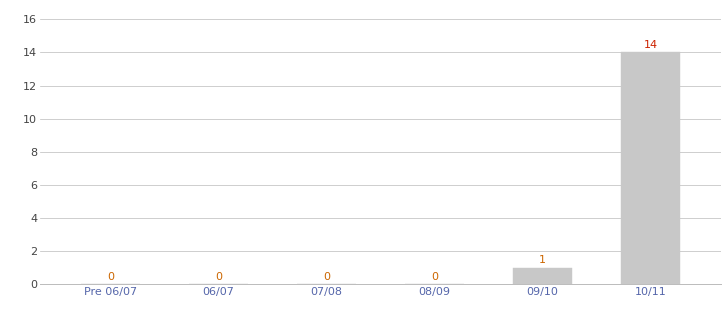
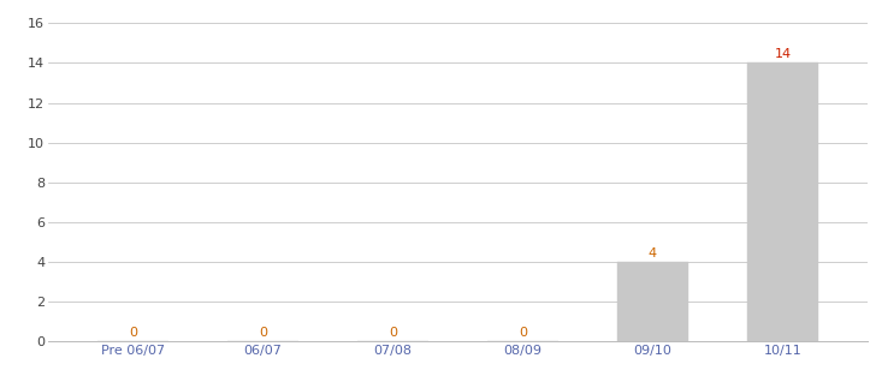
09/10: 1 -> 4
